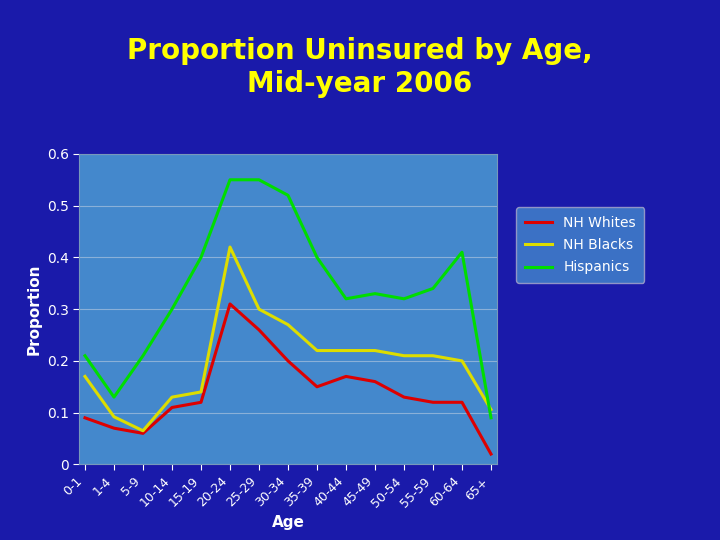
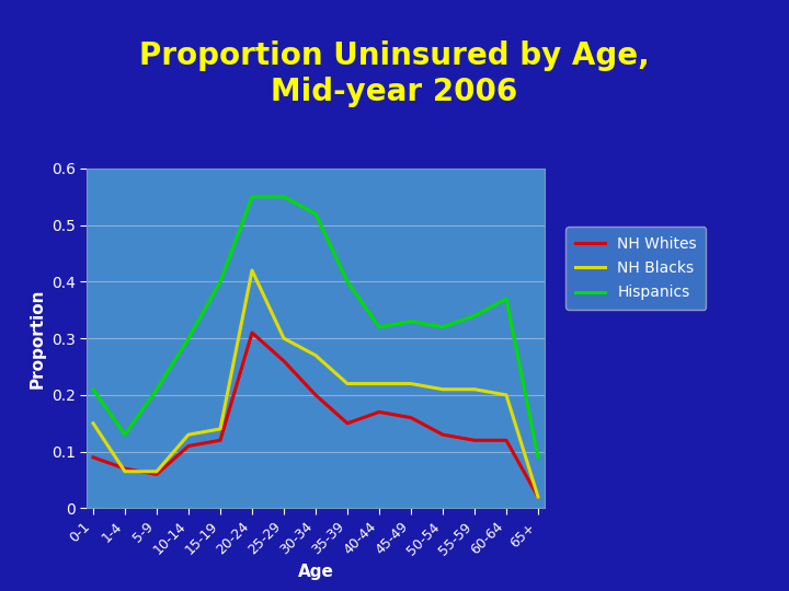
NH Blacks/0-1: 0.170 -> 0.150
NH Blacks/1-4: 0.092 -> 0.065
Hispanics/60-64: 0.41 -> 0.37
NH Blacks/65+: 0.106 -> 0.020
